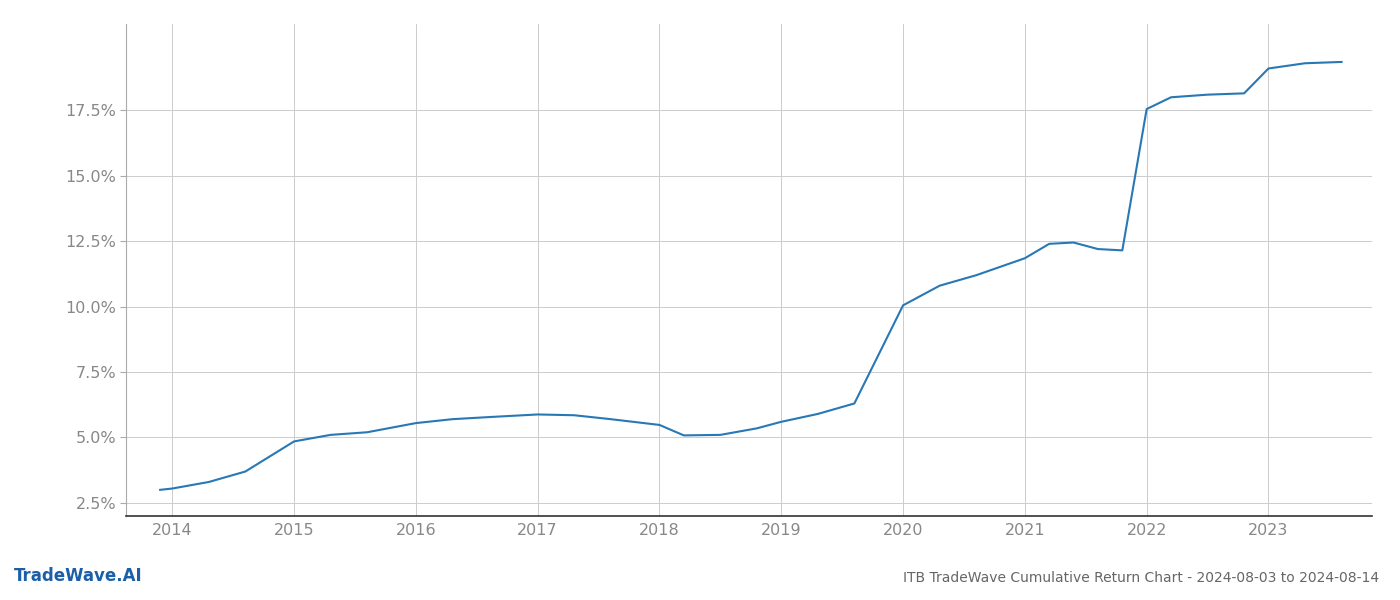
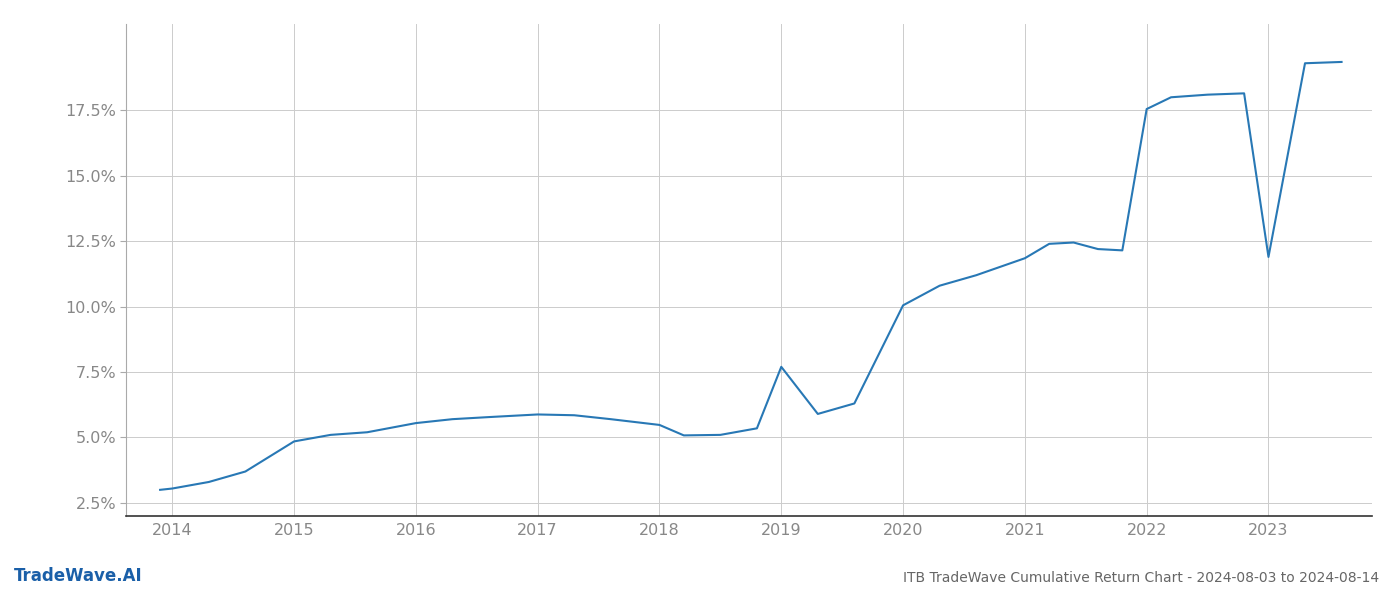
2019: 5.60% -> 7.70%
2023: 19.10% -> 11.90%
